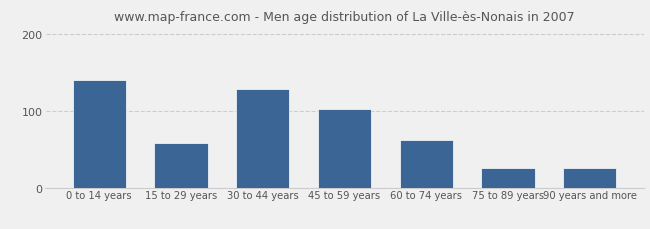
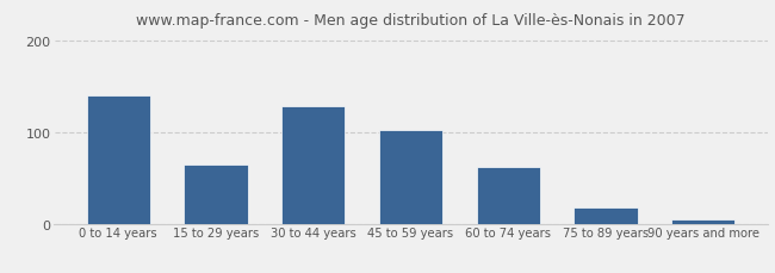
15 to 29 years: 58 -> 65
75 to 89 years: 26 -> 18
90 years and more: 26 -> 5
